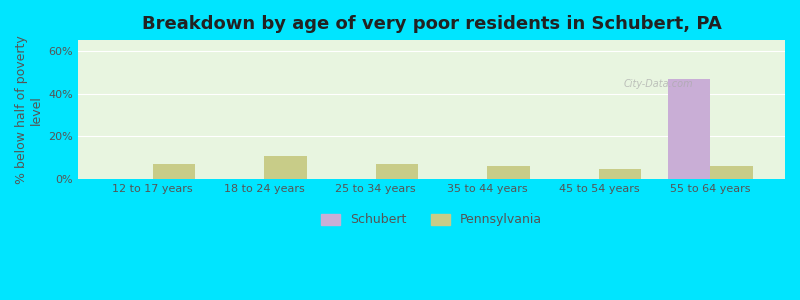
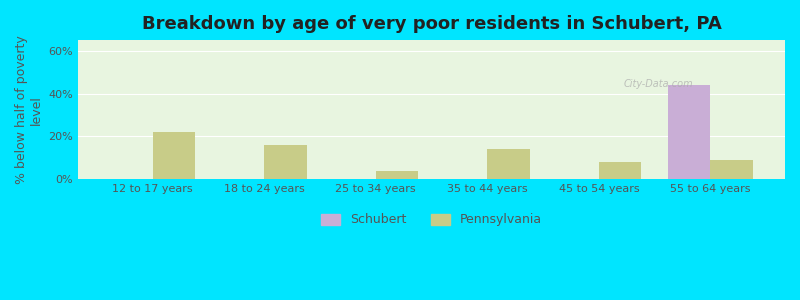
Pennsylvania/12 to 17 years: 7% -> 22%
Pennsylvania/18 to 24 years: 11% -> 16%
Pennsylvania/25 to 34 years: 7% -> 4%
Pennsylvania/35 to 44 years: 6% -> 14%
Pennsylvania/45 to 54 years: 5% -> 8%
Schubert/55 to 64 years: 47% -> 44%
Pennsylvania/55 to 64 years: 6% -> 9%
